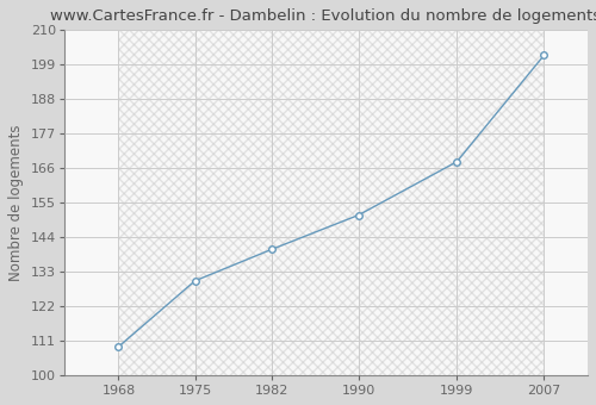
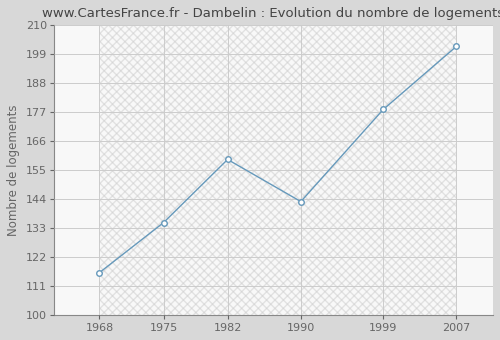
1968: 109 -> 116
1975: 130 -> 135
1982: 140 -> 159
1990: 151 -> 143
1999: 168 -> 178
